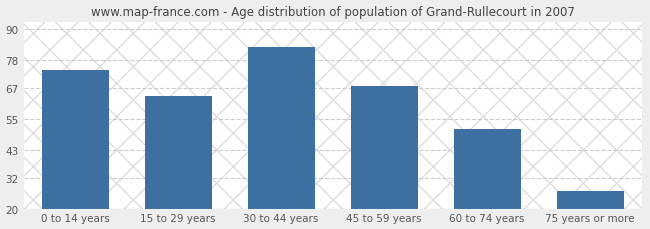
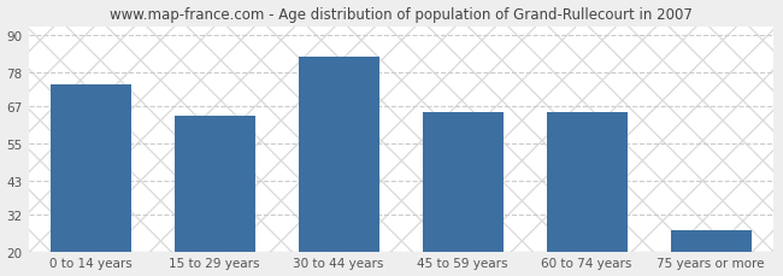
45 to 59 years: 68 -> 65
60 to 74 years: 51 -> 65
